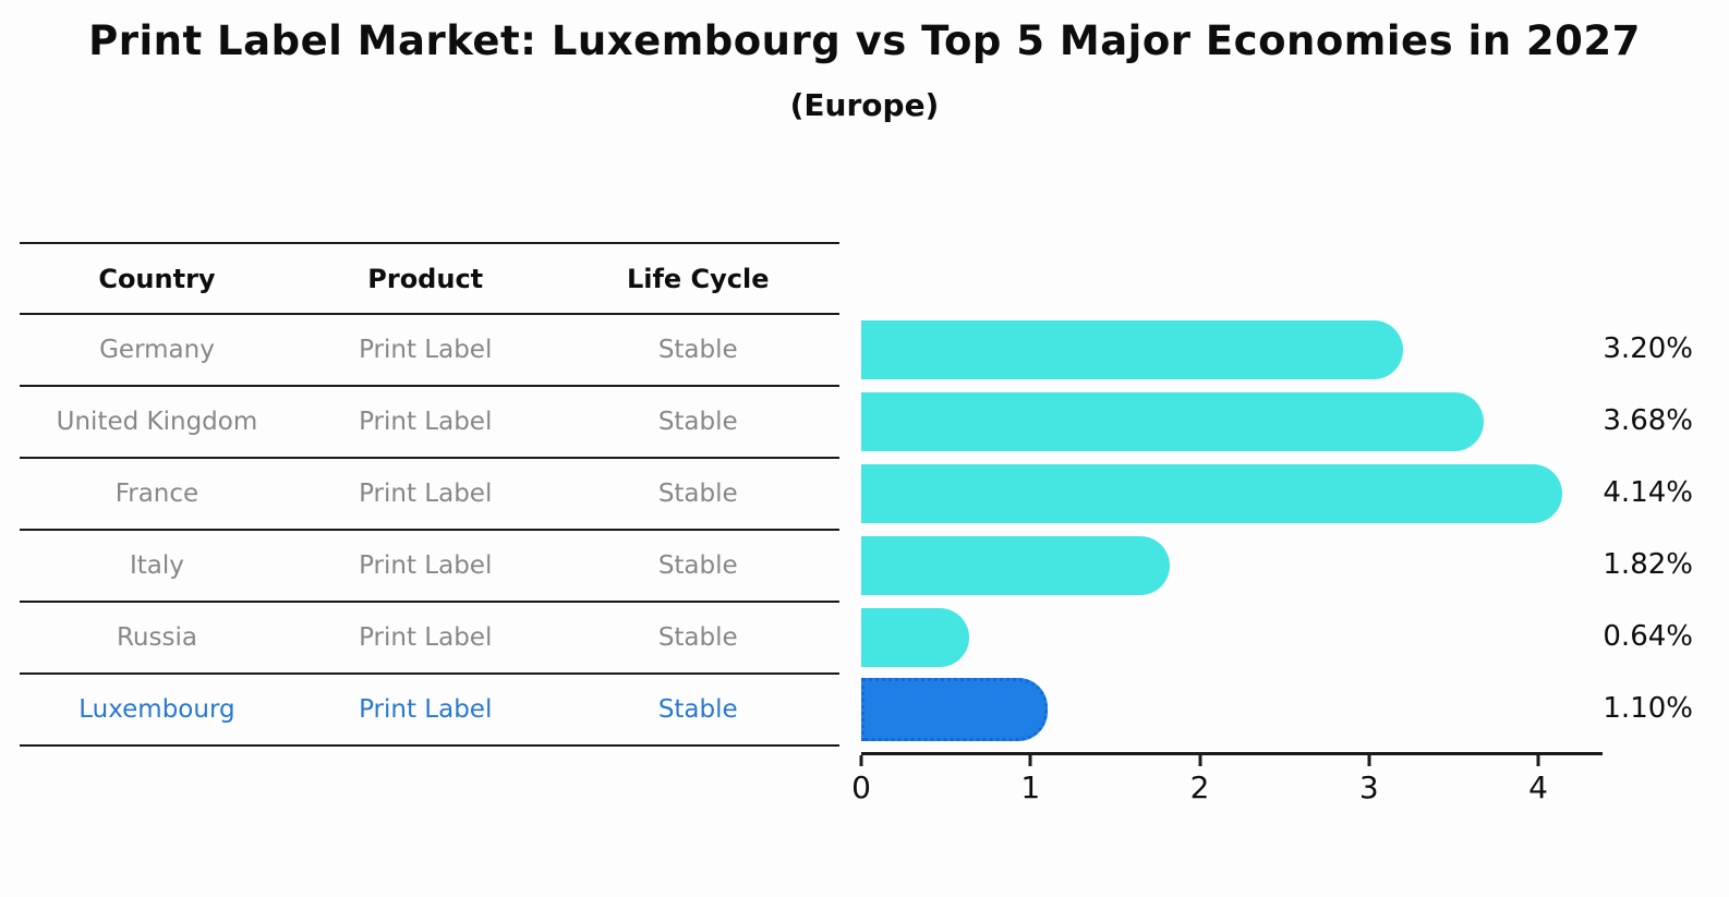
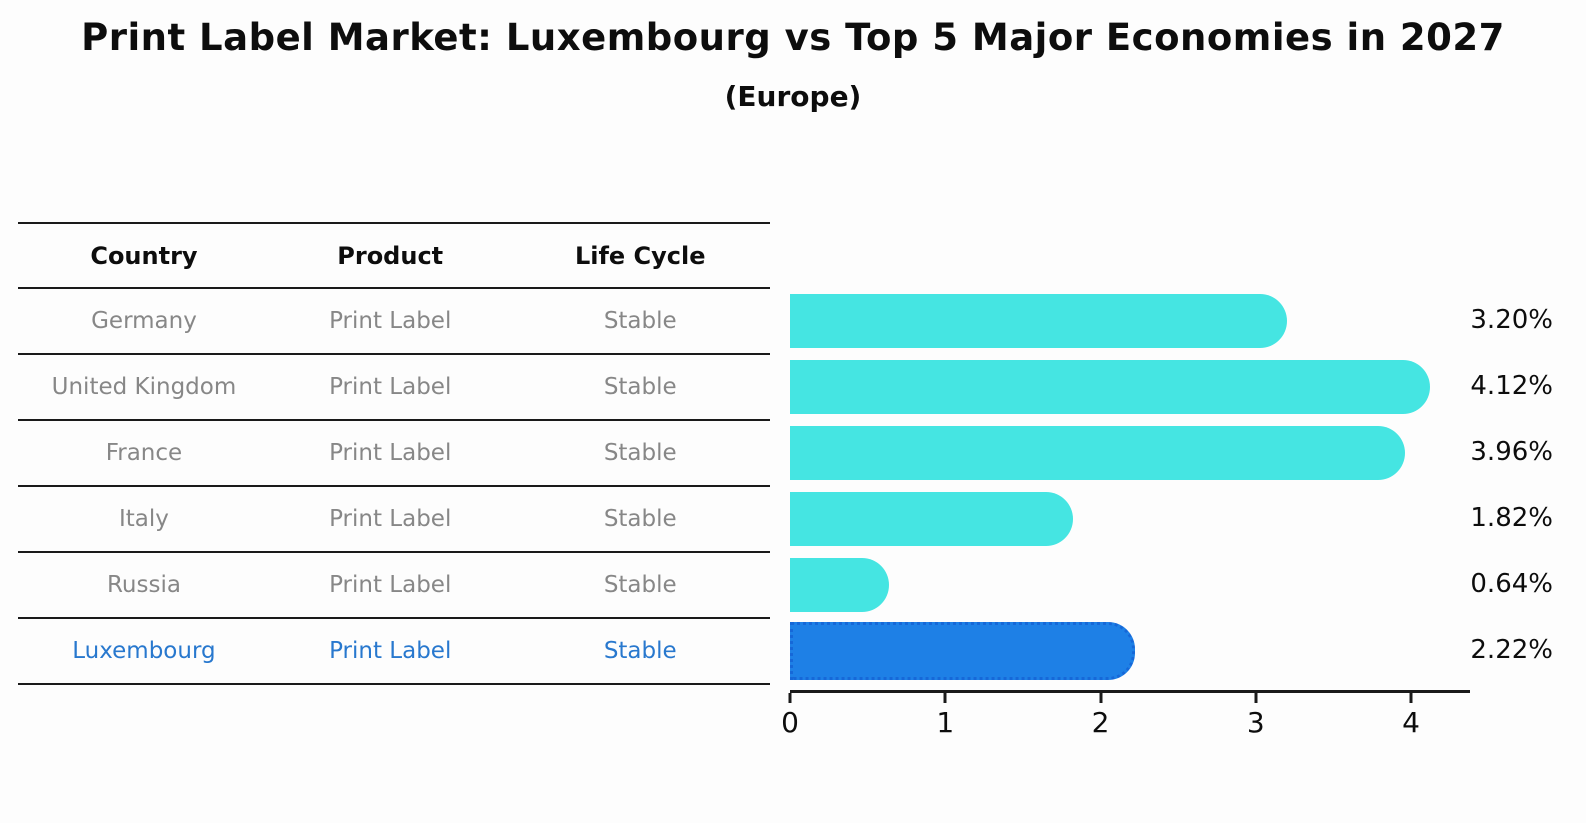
United Kingdom: 3.68% -> 4.12%
France: 4.14% -> 3.96%
Luxembourg: 1.10% -> 2.22%
